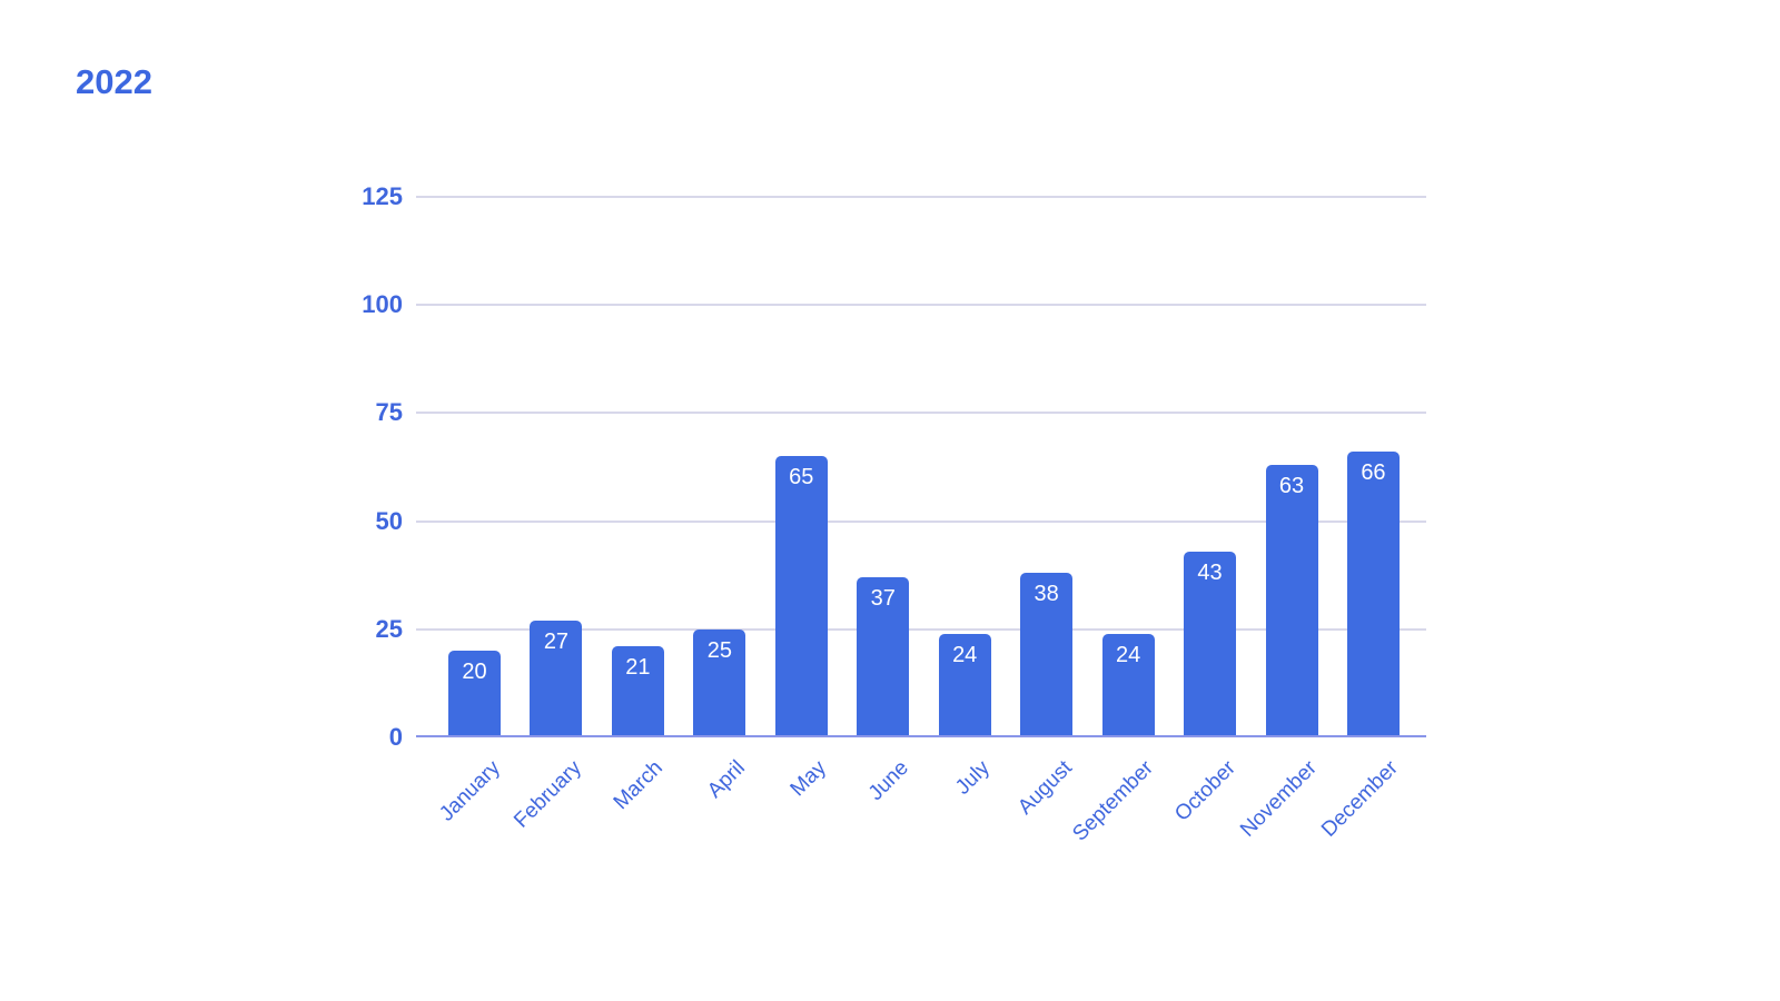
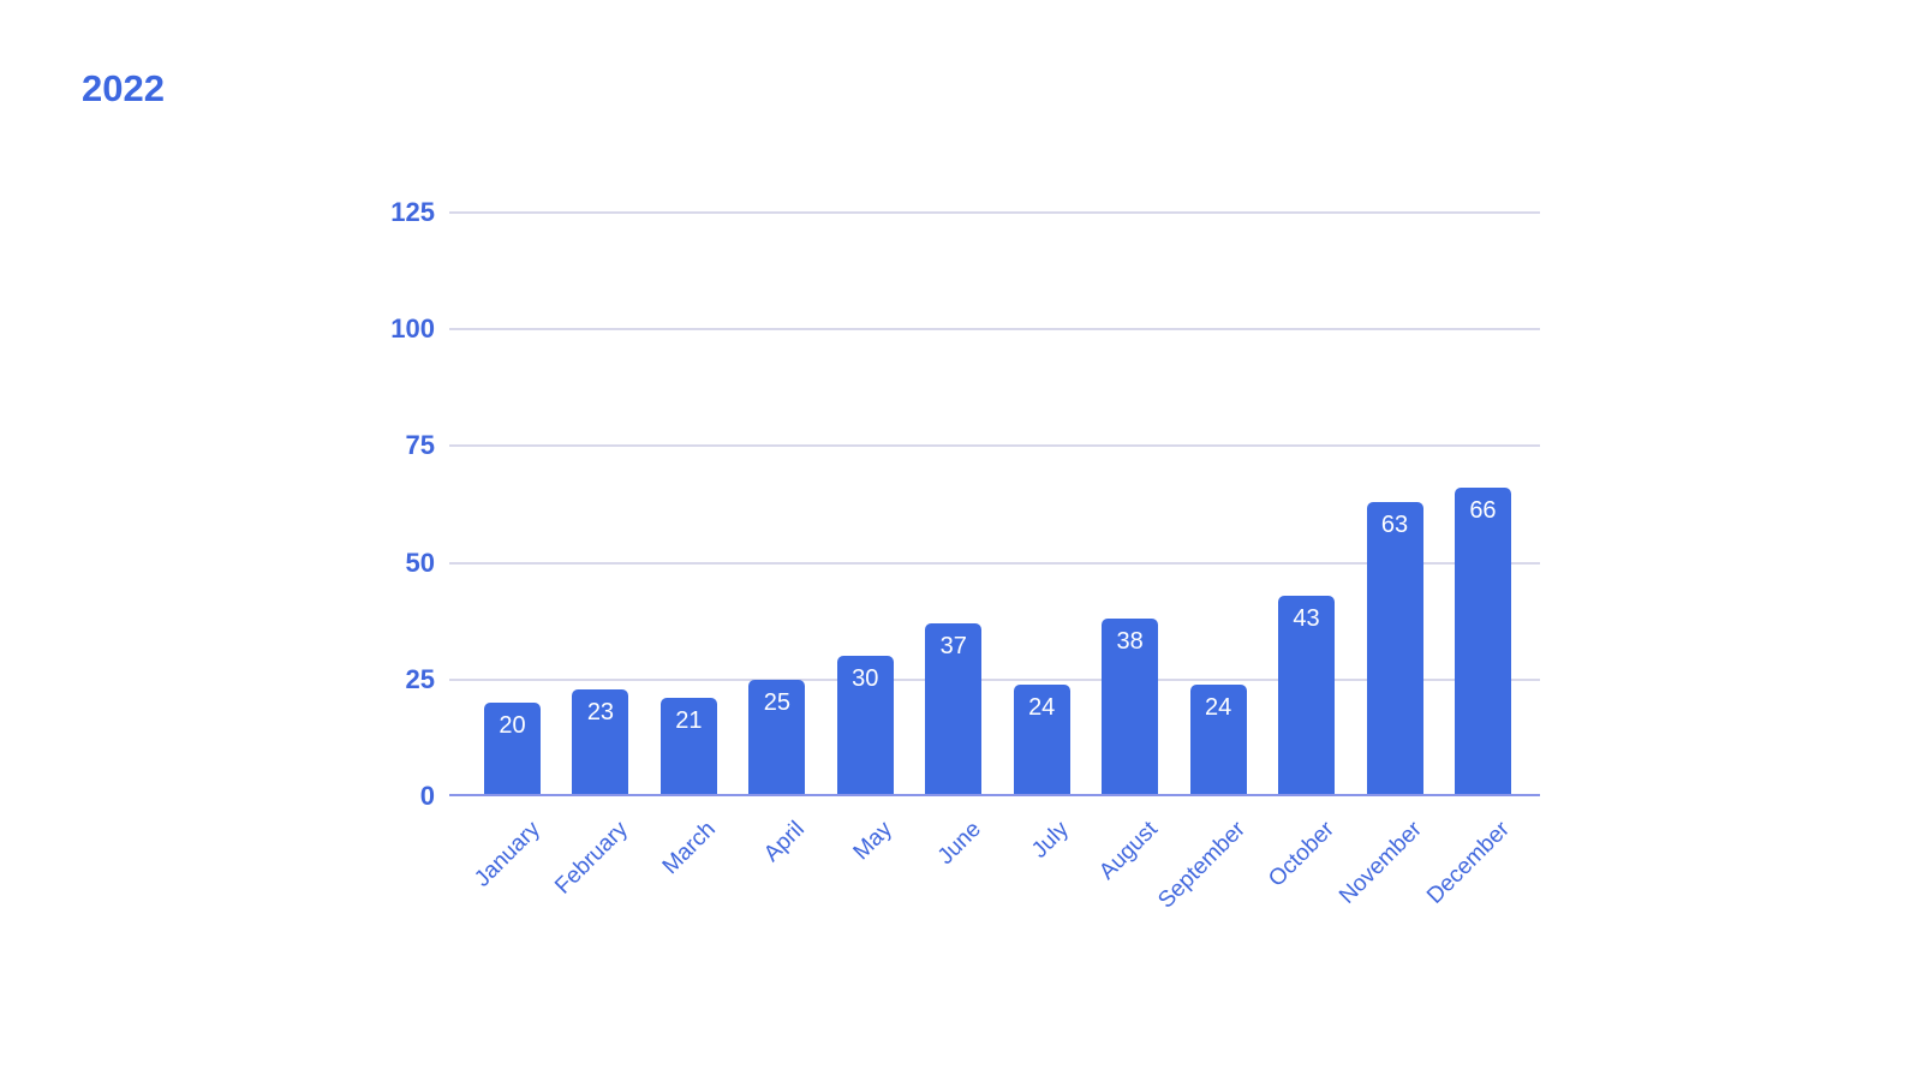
February: 27 -> 23
May: 65 -> 30
